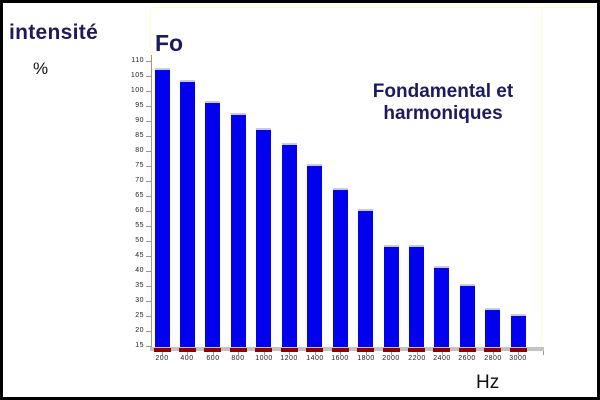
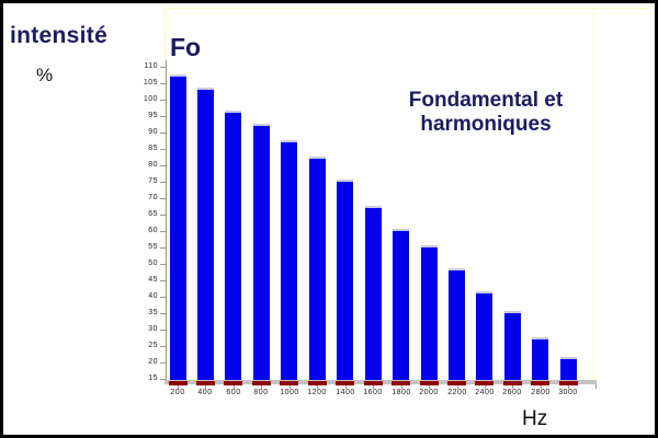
2000: 49 -> 56
3000: 26 -> 22
